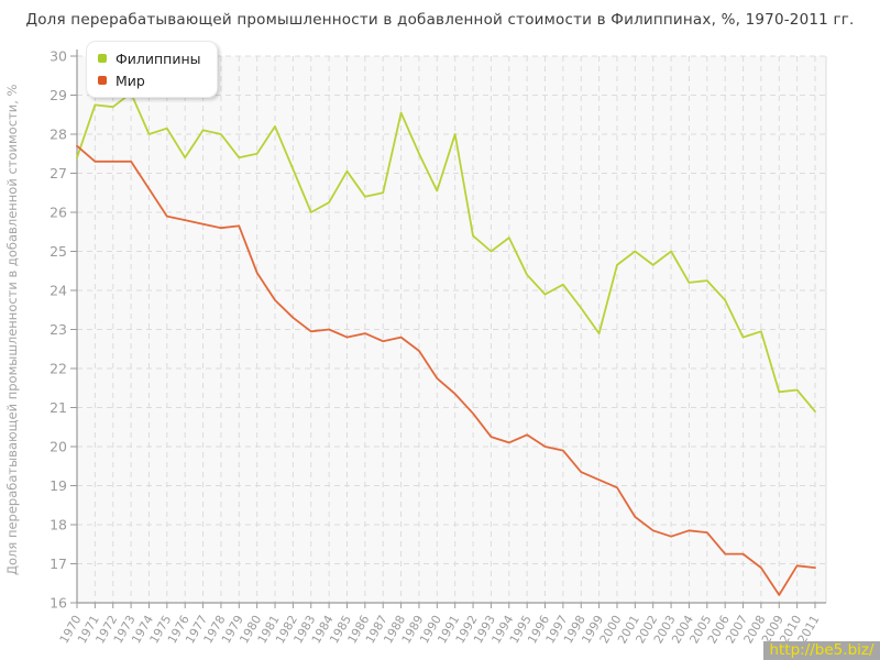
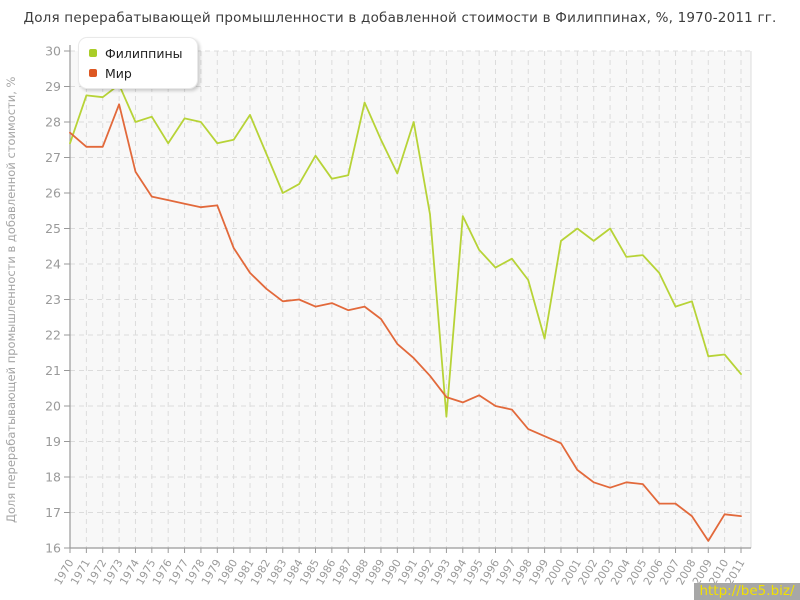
Мир/1973: 27.3 -> 28.5
Филиппины/1993: 25.0 -> 19.7
Филиппины/1999: 22.9 -> 21.9
